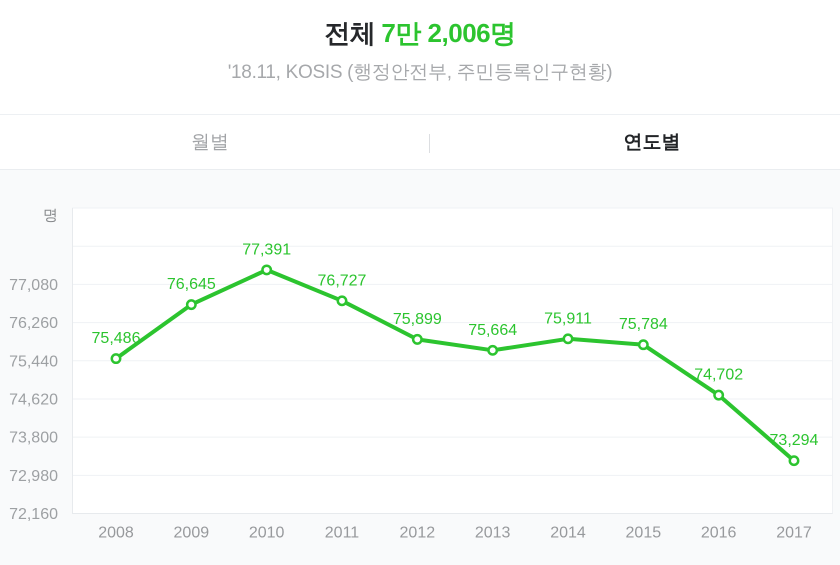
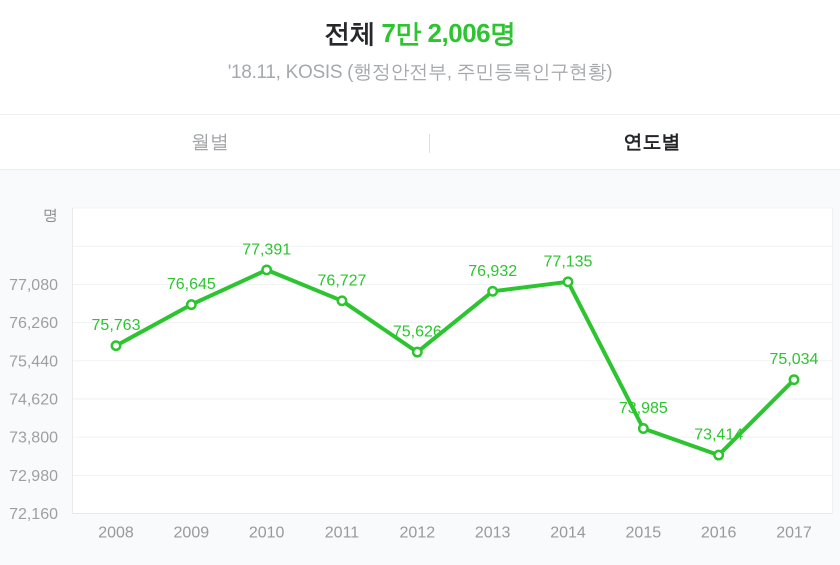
2008: 75,486 -> 75,763
2012: 75,899 -> 75,626
2013: 75,664 -> 76,932
2014: 75,911 -> 77,135
2015: 75,784 -> 73,985
2016: 74,702 -> 73,414
2017: 73,294 -> 75,034
